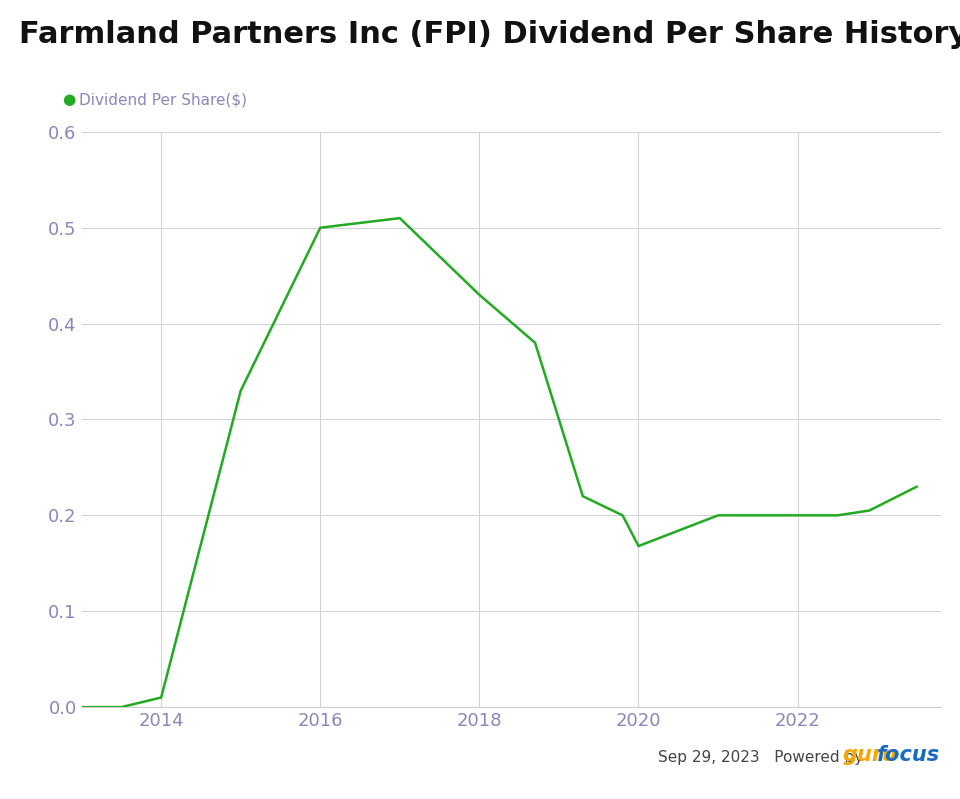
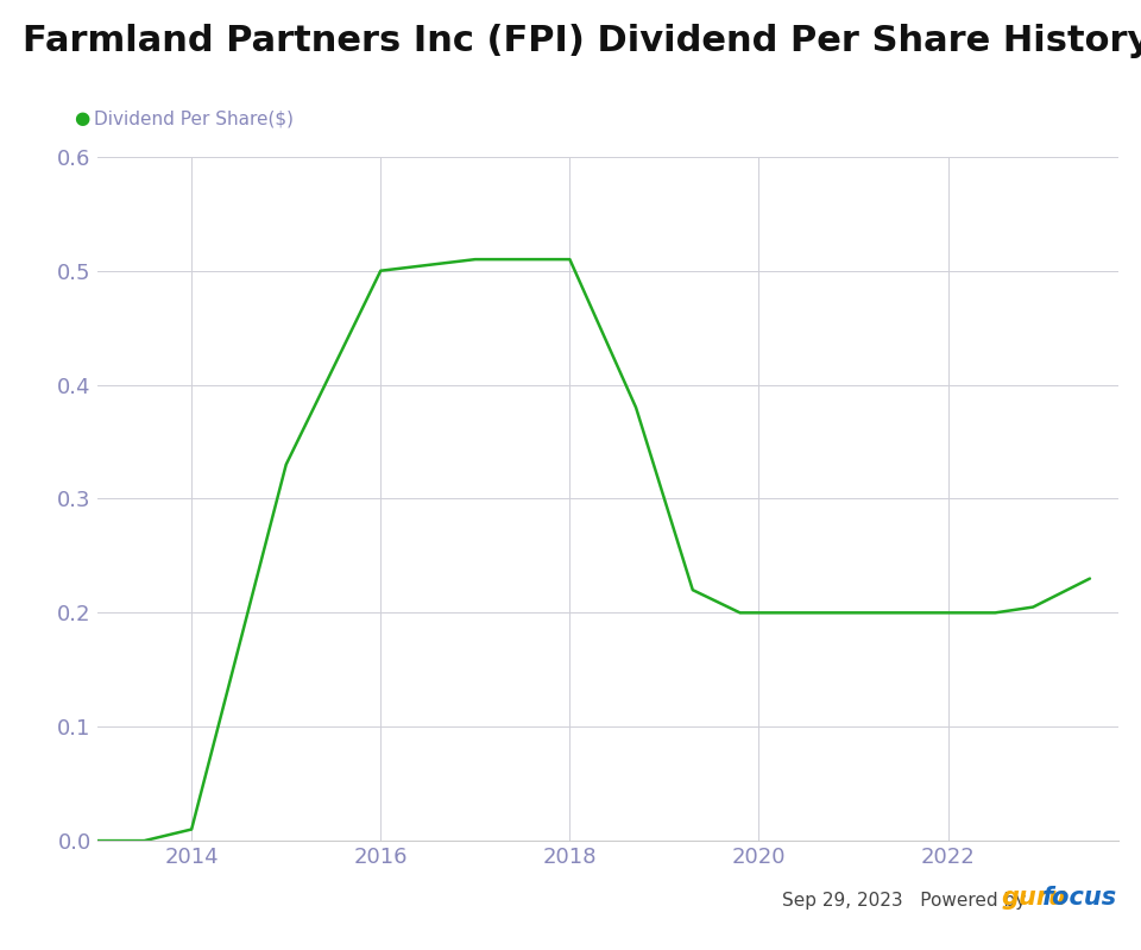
2018: 0.430 -> 0.510
2020: 0.168 -> 0.200
